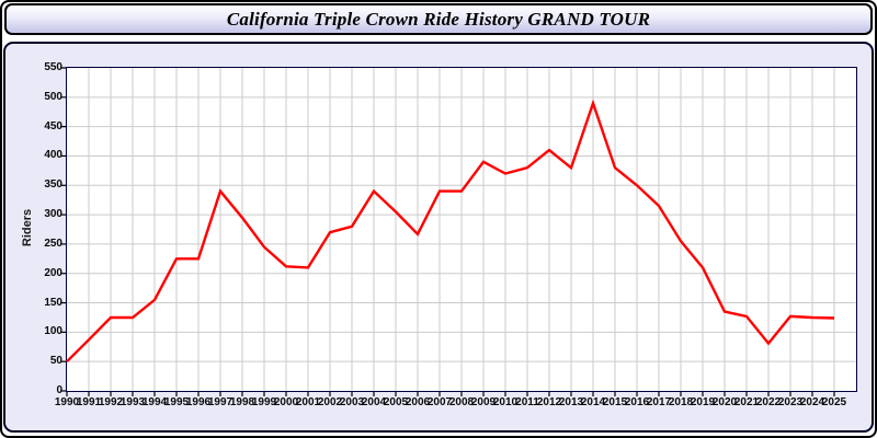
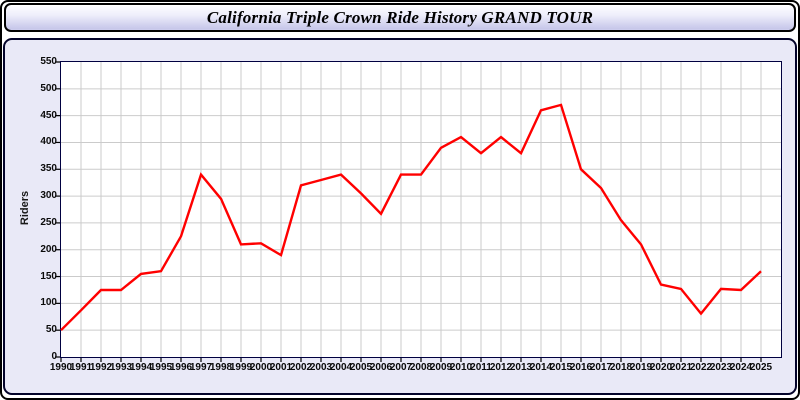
1995: 220 -> 160
1999: 240 -> 210
2001: 210 -> 190
2002: 270 -> 320
2003: 280 -> 330
2010: 370 -> 410
2014: 490 -> 460
2015: 380 -> 470
2025: 120 -> 160
